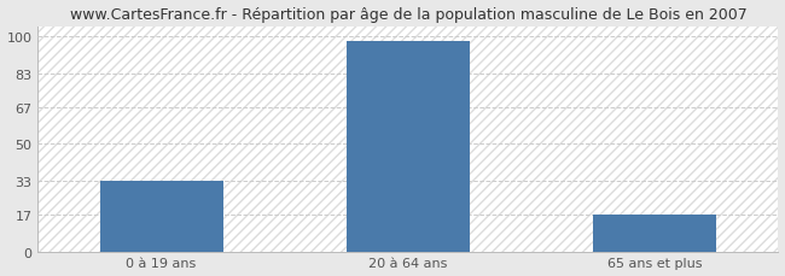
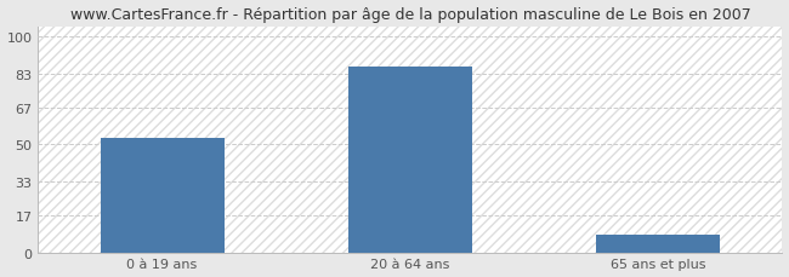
0 à 19 ans: 33 -> 53
20 à 64 ans: 98 -> 86
65 ans et plus: 17 -> 8
